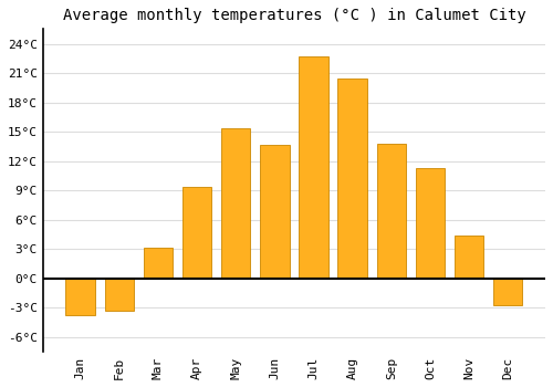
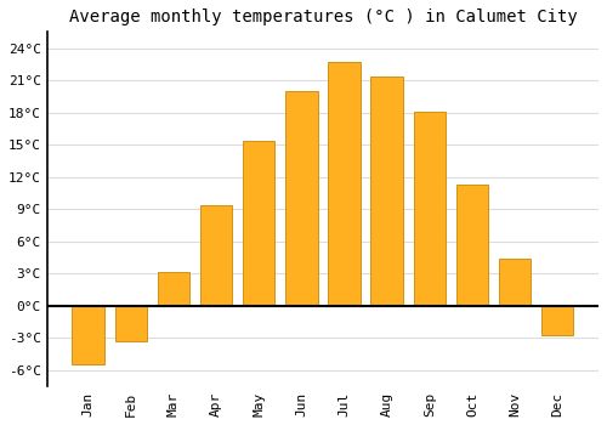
Jan: -3.8°C -> -5.5°C
Jun: 13.6°C -> 20.0°C
Aug: 20.4°C -> 21.4°C
Sep: 13.8°C -> 18.1°C
